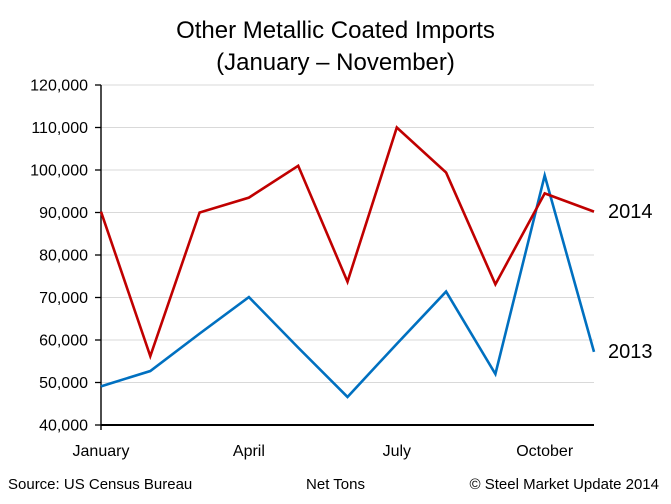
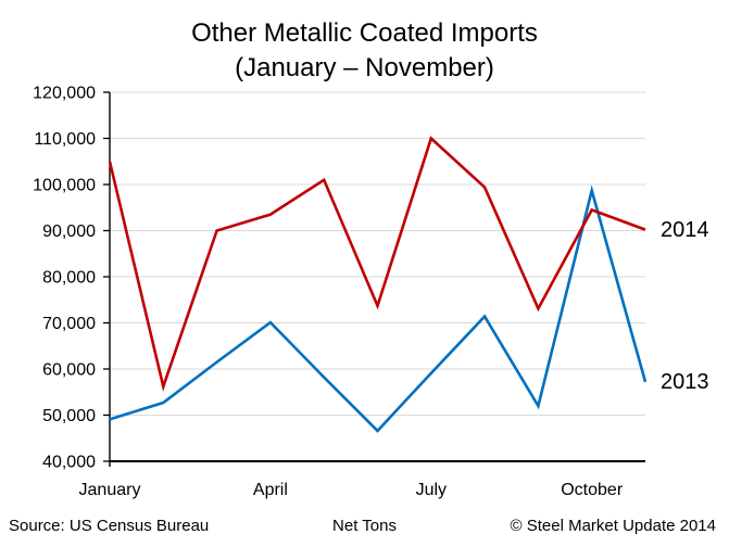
2014/January: 90000 -> 105000
